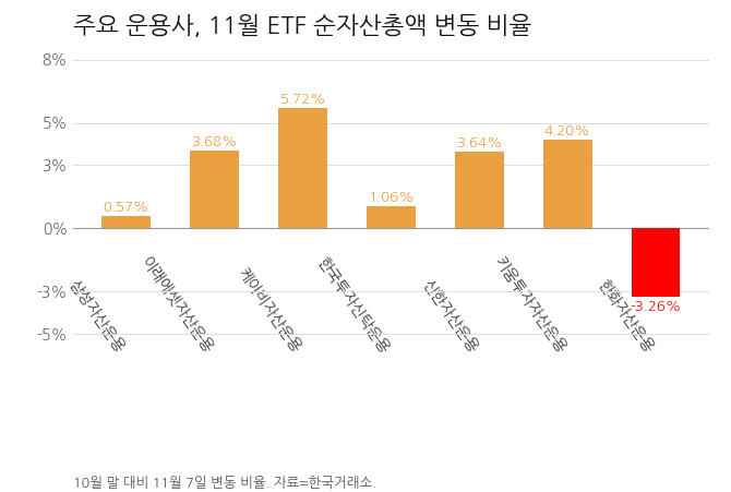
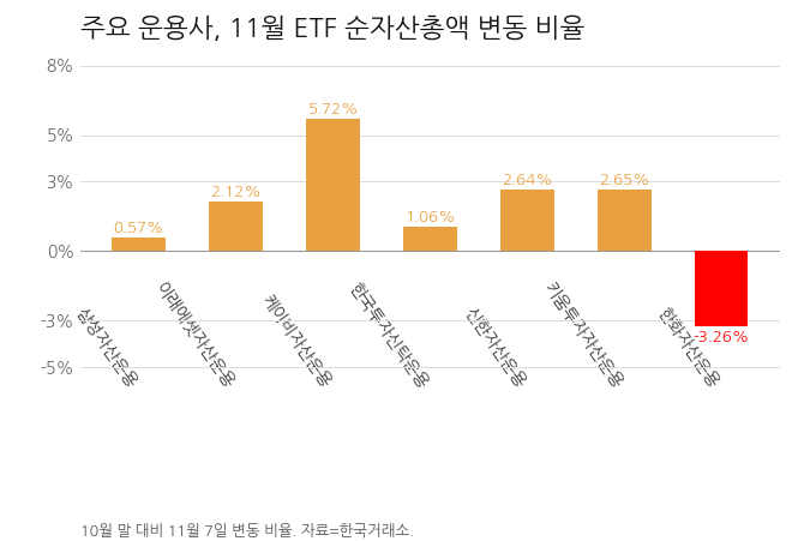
이래에셋자산운용: 3.68% -> 2.12%
신한자산운용: 3.64% -> 2.64%
키움투자자산운용: 4.20% -> 2.65%
